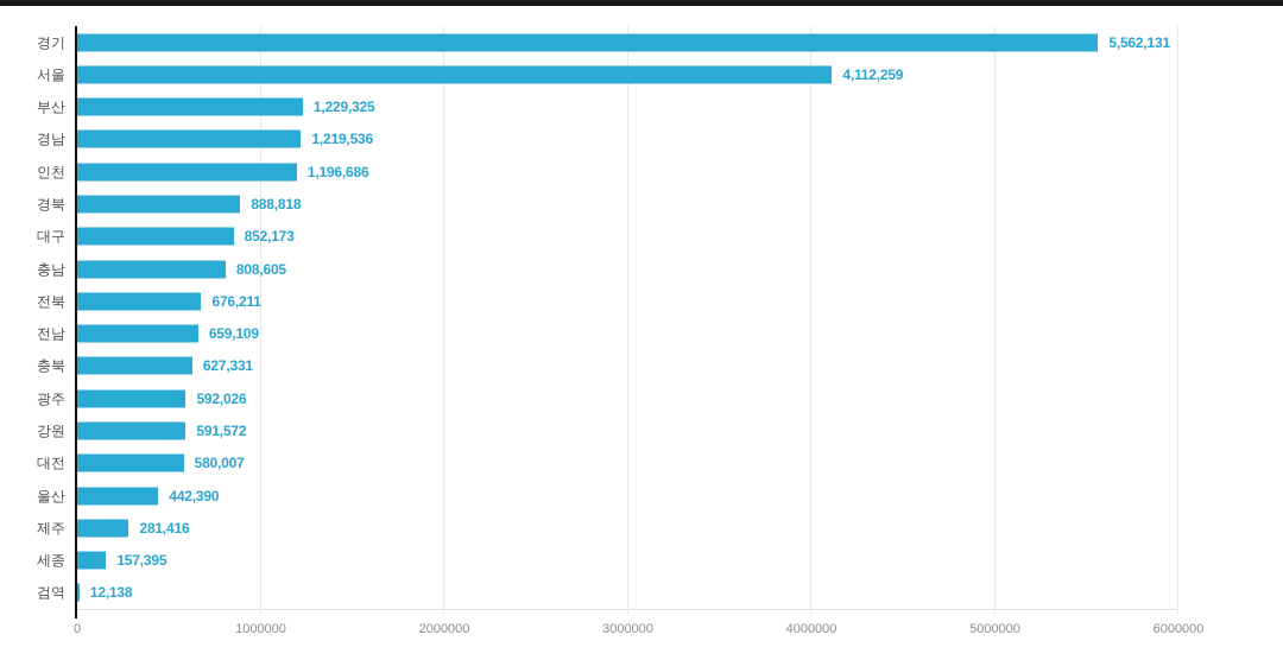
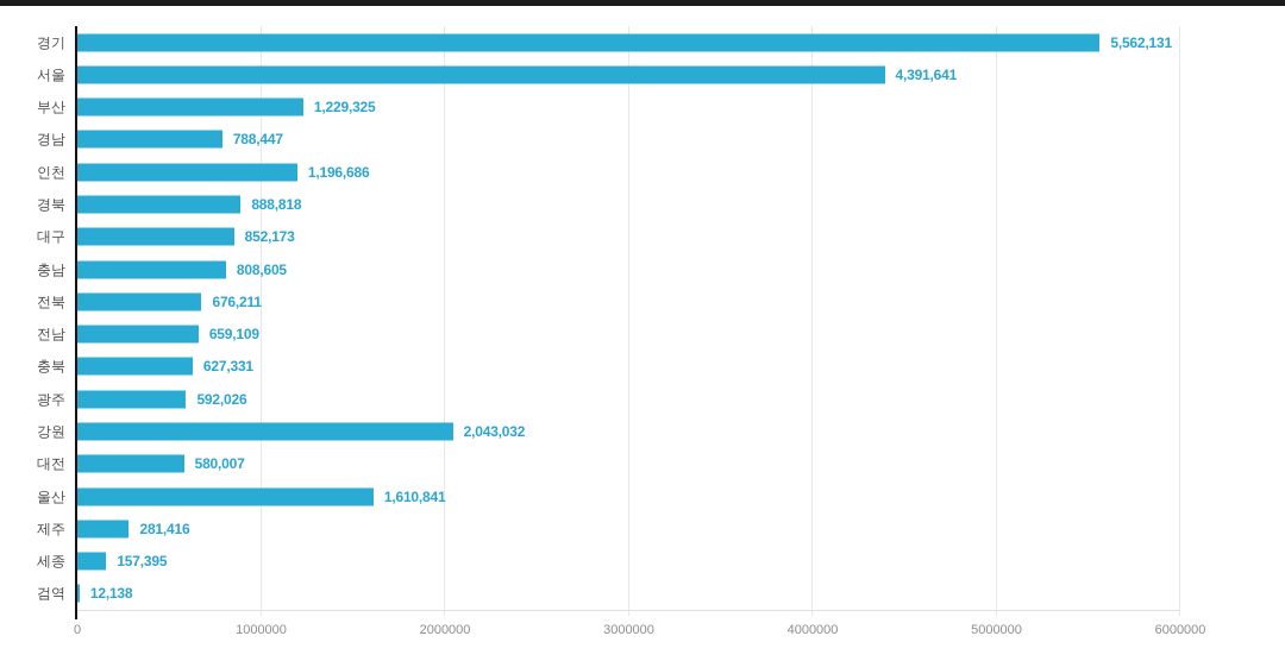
서울: 4,112,259 -> 4,391,641
경남: 1,219,536 -> 788,447
강원: 591,572 -> 2,043,032
울산: 442,390 -> 1,610,841
